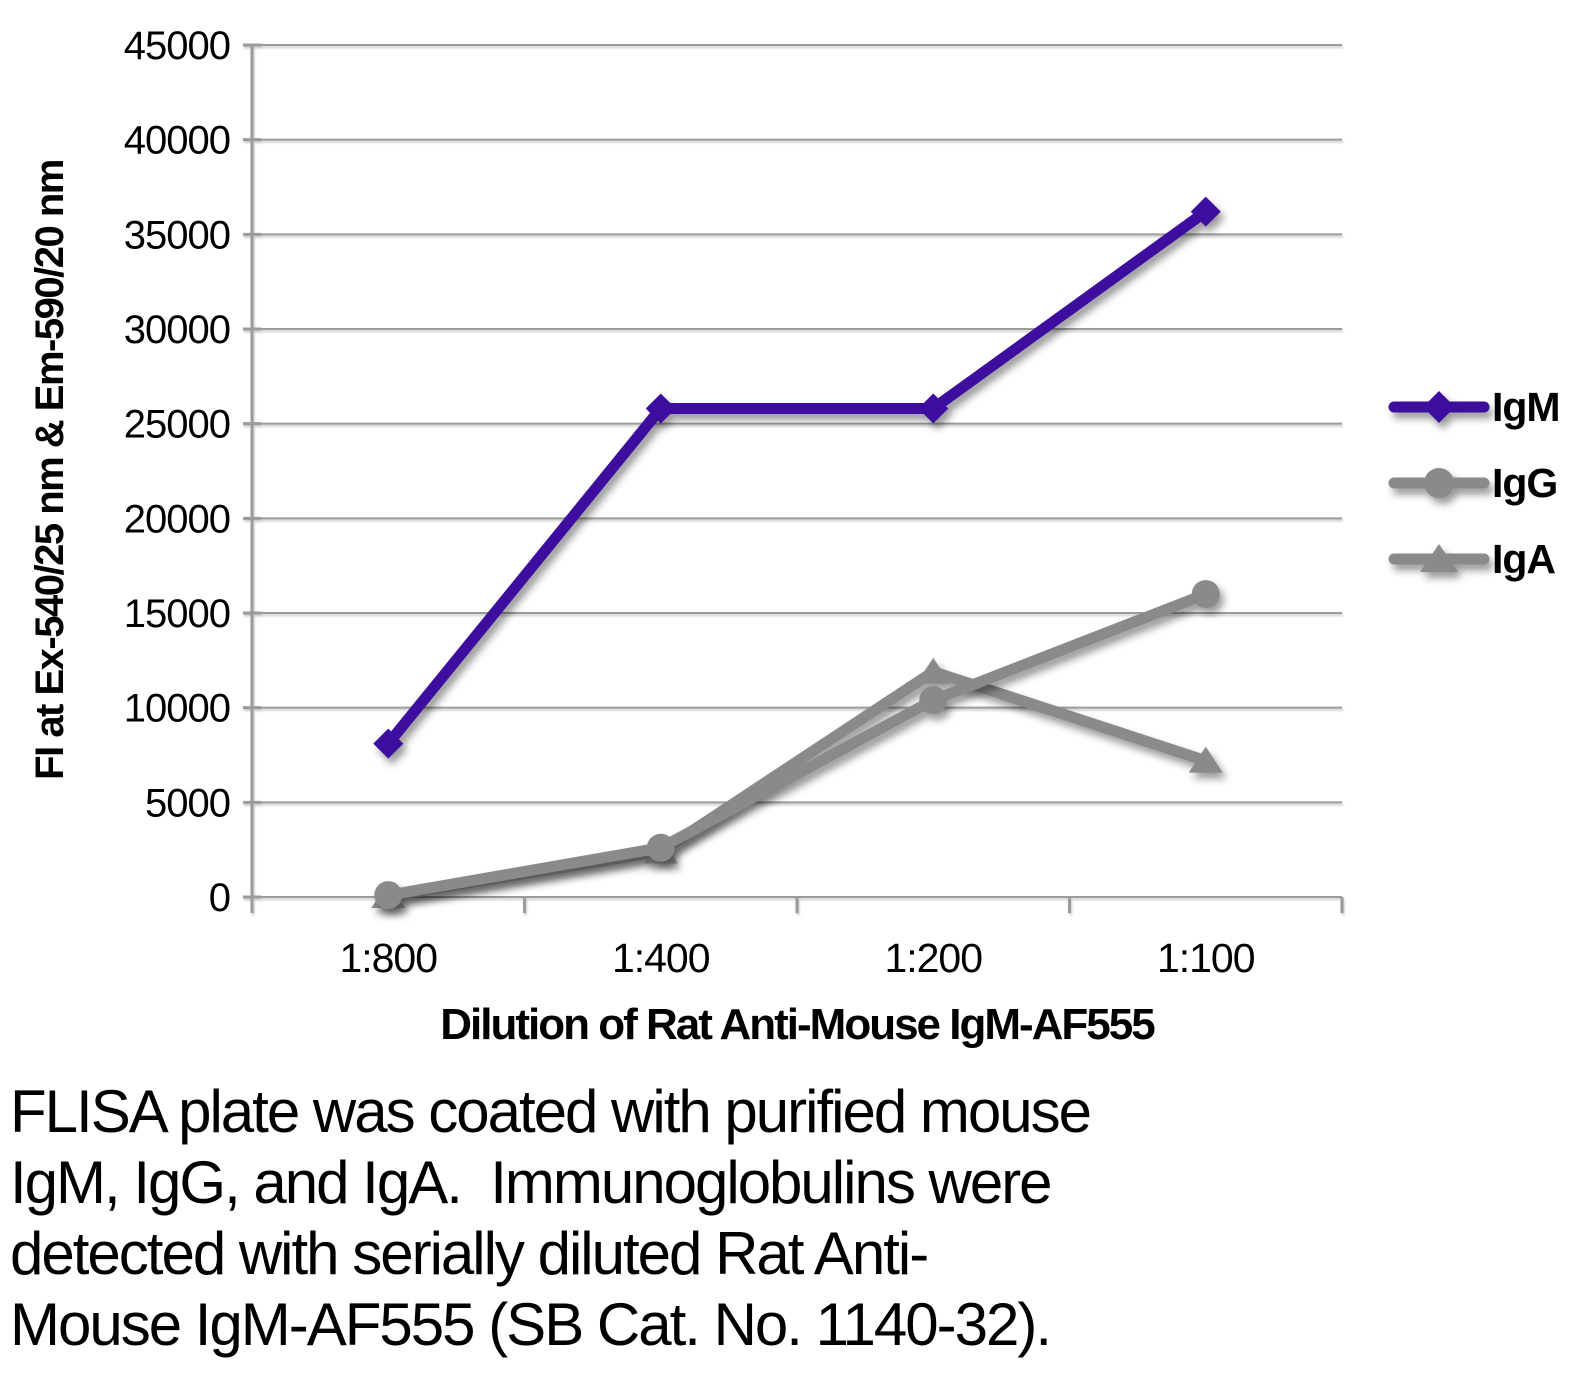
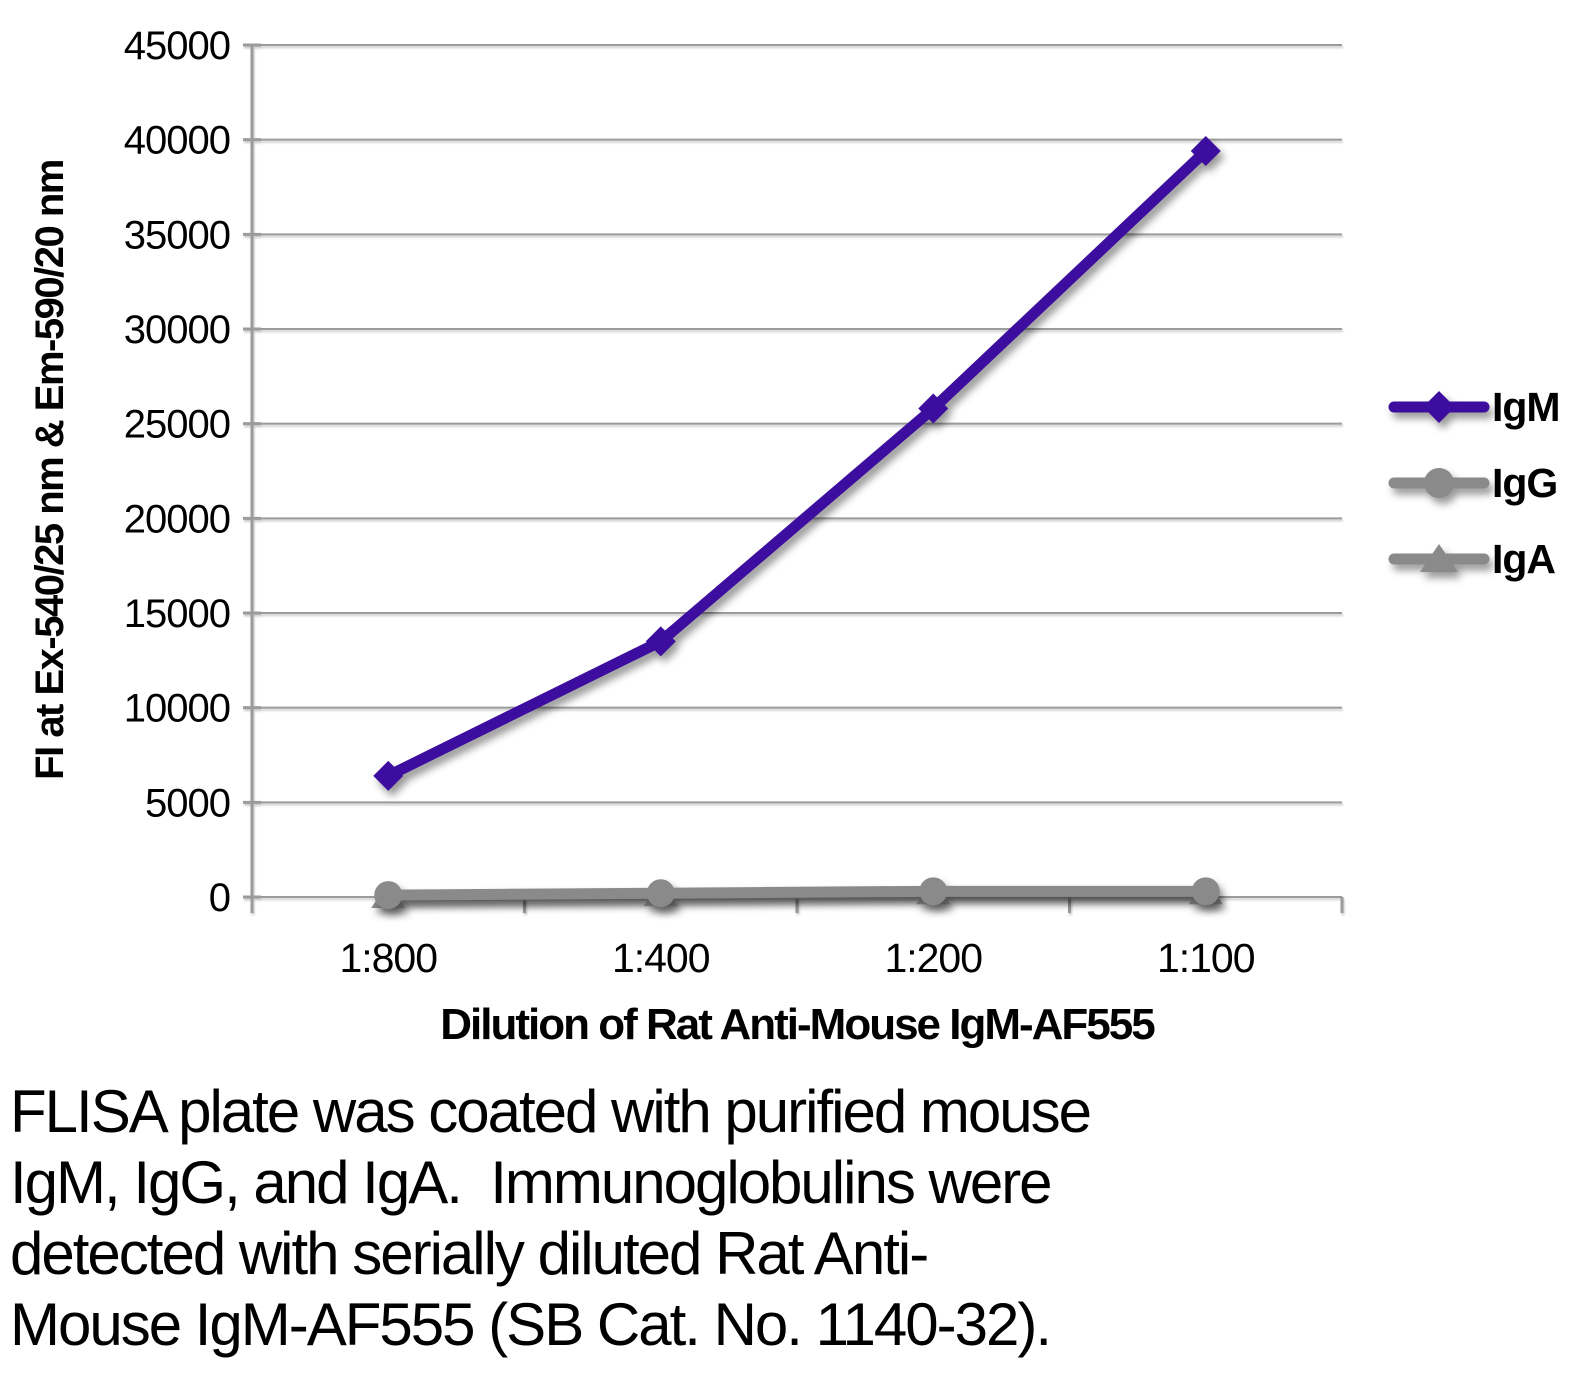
IgM/1:800: 8100 -> 6400
IgM/1:400: 25800 -> 13500
IgG/1:400: 2600 -> 200
IgA/1:400: 2400 -> 200
IgG/1:200: 10400 -> 300
IgA/1:200: 11900 -> 200
IgM/1:100: 36200 -> 39400
IgG/1:100: 16000 -> 300
IgA/1:100: 7200 -> 200
